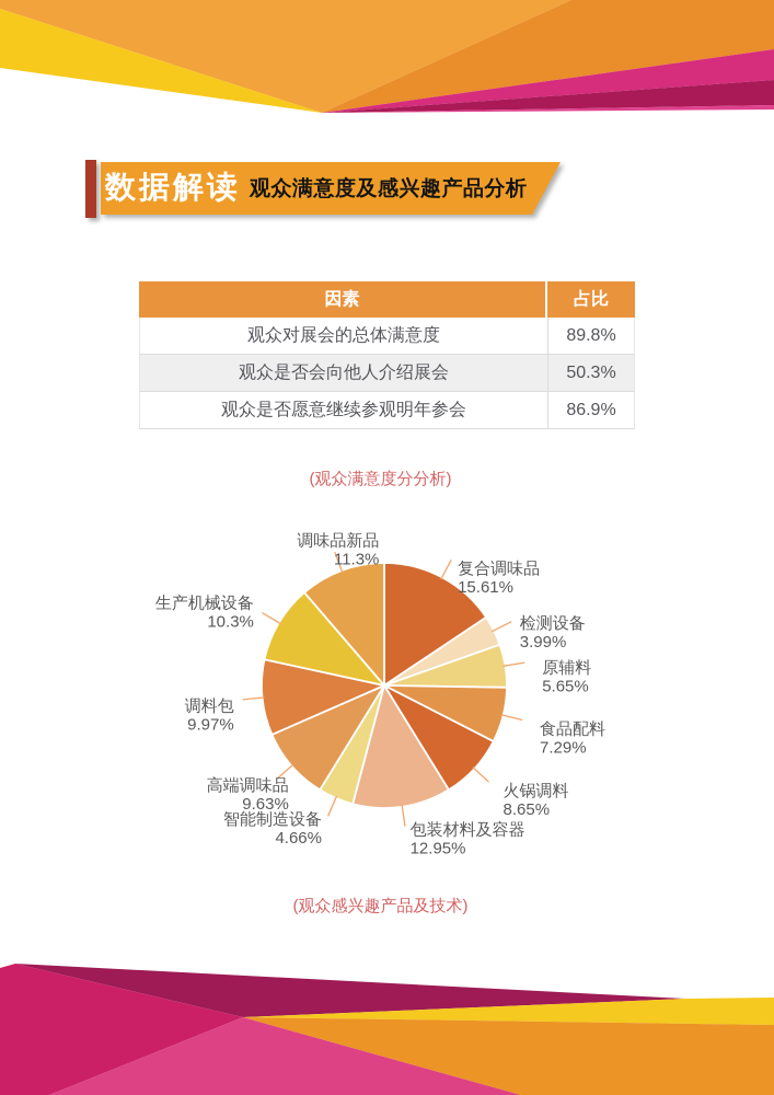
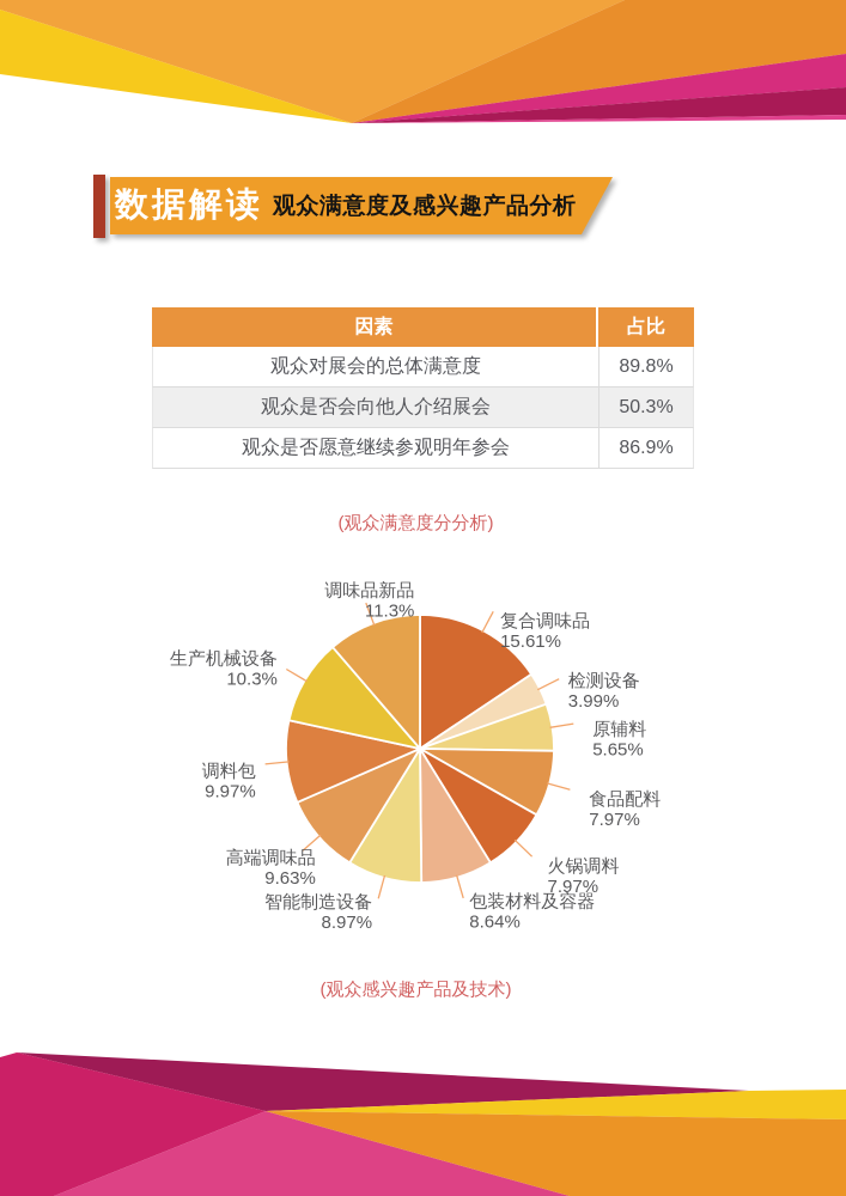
食品配料: 7.29% -> 7.97%
火锅调料: 8.65% -> 7.97%
包装材料及容器: 12.95% -> 8.64%
智能制造设备: 4.66% -> 8.97%
